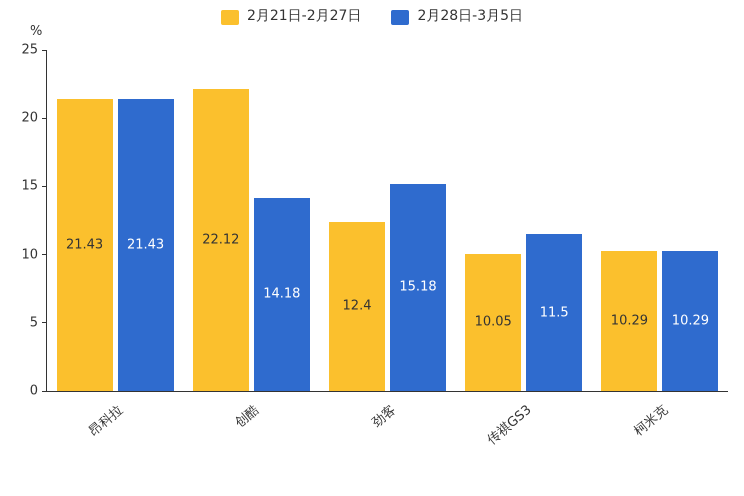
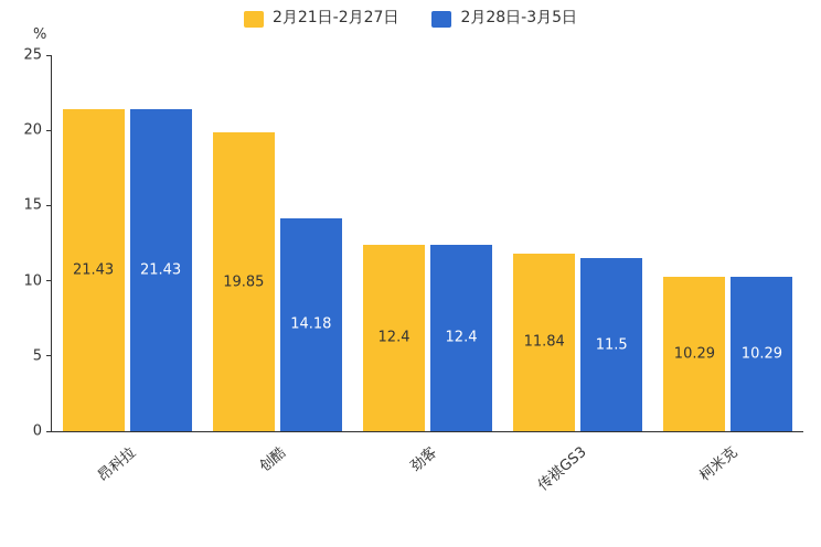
2月21日-2月27日/创酷: 22.12 -> 19.85
2月28日-3月5日/劲客: 15.18 -> 12.4
2月21日-2月27日/传祺GS3: 10.05 -> 11.84
